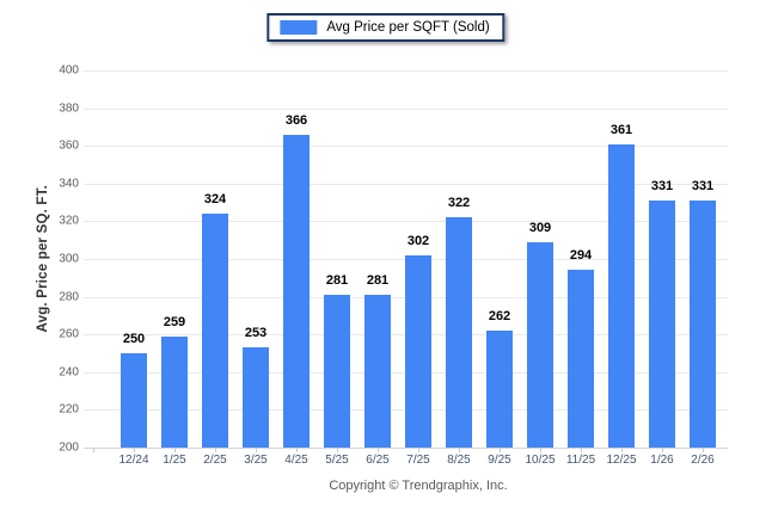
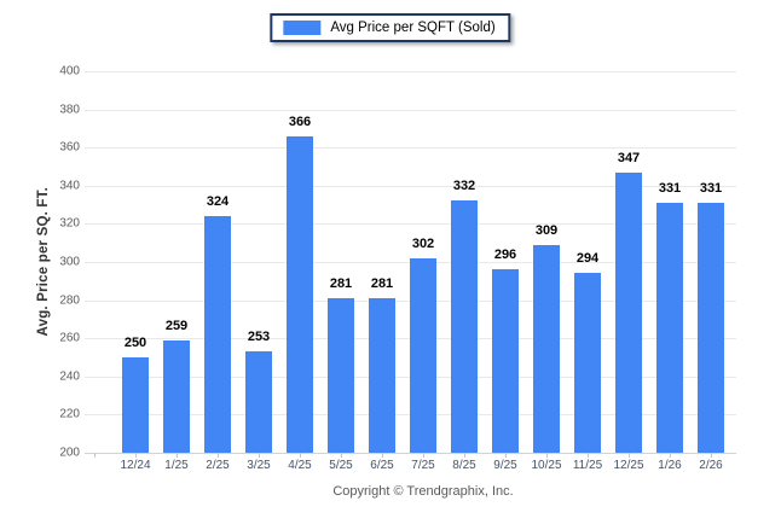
8/25: 322 -> 332
9/25: 262 -> 296
12/25: 361 -> 347
